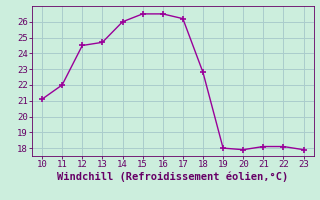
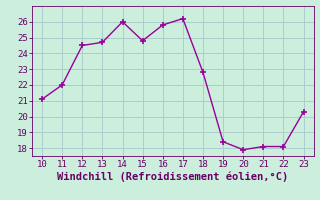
15: 26.5 -> 24.8
16: 26.5 -> 25.8
19: 18.0 -> 18.4
23: 17.9 -> 20.3
